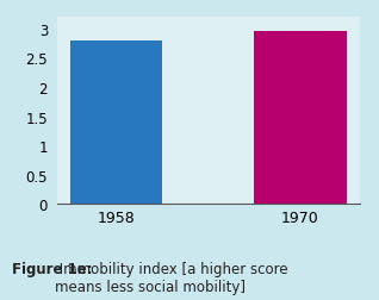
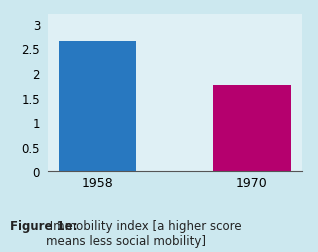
1958: 2.80 -> 2.65
1970: 2.95 -> 1.75
